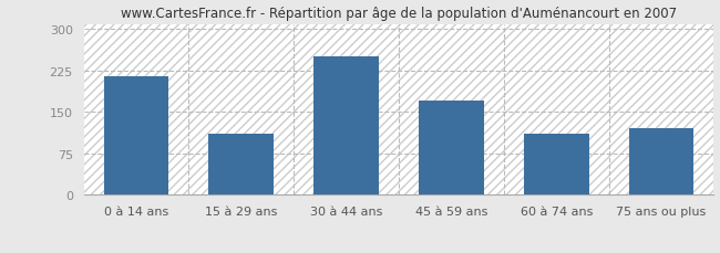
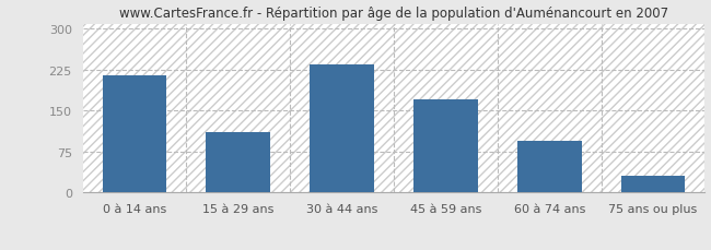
30 à 44 ans: 250 -> 235
60 à 74 ans: 110 -> 95
75 ans ou plus: 120 -> 30
